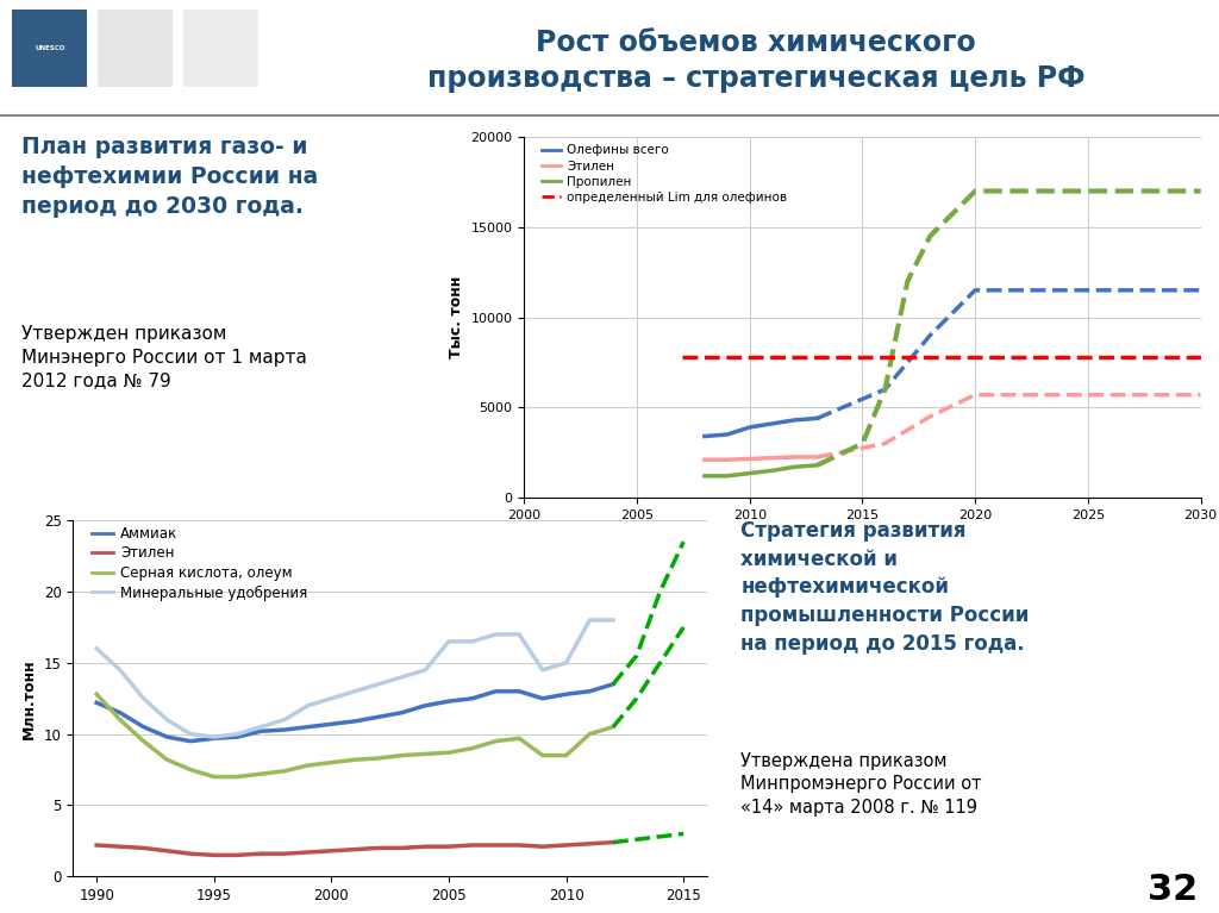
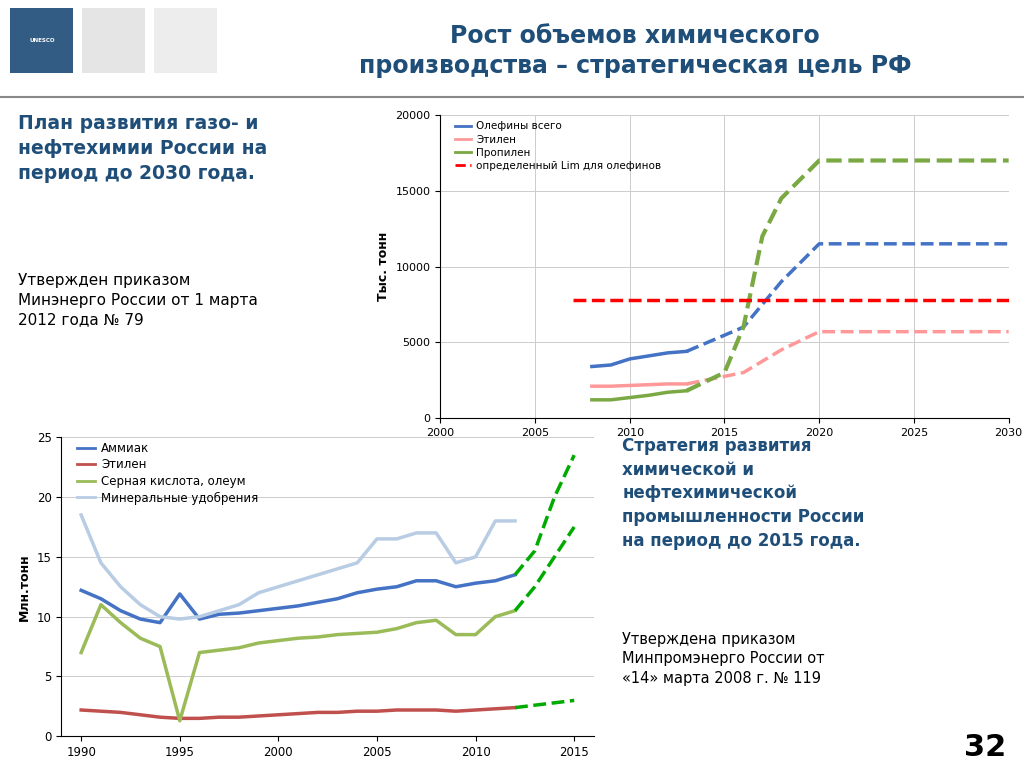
Серная кислота, олеум/1990: 12.8 -> 7.0
Минеральные удобрения/1990: 16.0 -> 18.5
Аммиак/1995: 9.7 -> 11.9
Серная кислота, олеум/1995: 7.0 -> 1.3
